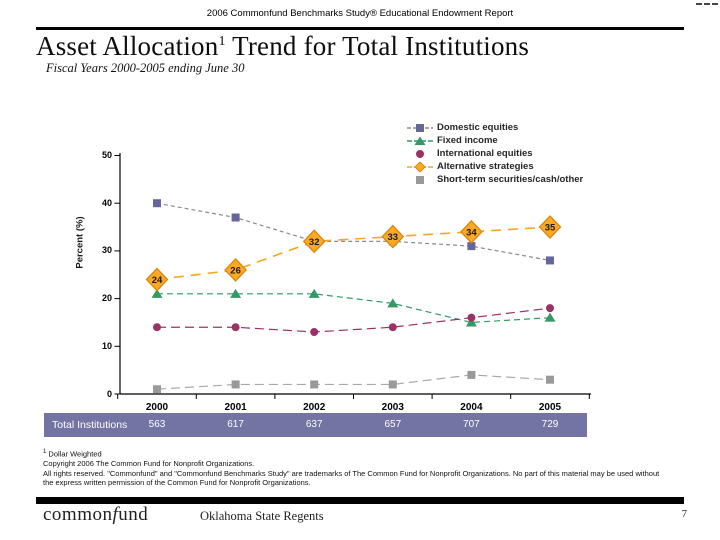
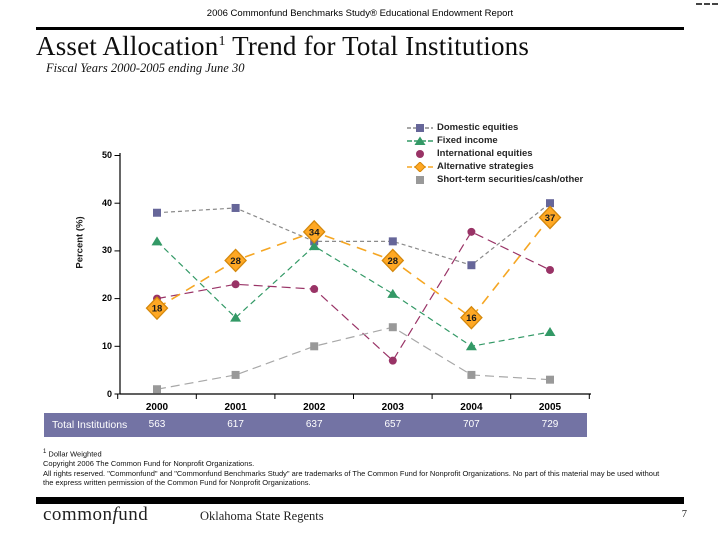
Domestic equities/2000: 40 -> 38
Fixed income/2000: 21 -> 32
International equities/2000: 14 -> 20
Alternative strategies/2000: 24 -> 18
Domestic equities/2001: 37 -> 39
Fixed income/2001: 21 -> 16
International equities/2001: 14 -> 23
Alternative strategies/2001: 26 -> 28
Short-term securities/cash/other/2001: 2 -> 4
Fixed income/2002: 21 -> 31
International equities/2002: 13 -> 22
Alternative strategies/2002: 32 -> 34
Short-term securities/cash/other/2002: 2 -> 10
Fixed income/2003: 19 -> 21
International equities/2003: 14 -> 7
Alternative strategies/2003: 33 -> 28
Short-term securities/cash/other/2003: 2 -> 14
Domestic equities/2004: 31 -> 27
Fixed income/2004: 15 -> 10
International equities/2004: 16 -> 34
Alternative strategies/2004: 34 -> 16
Domestic equities/2005: 28 -> 40
Fixed income/2005: 16 -> 13
International equities/2005: 18 -> 26
Alternative strategies/2005: 35 -> 37
